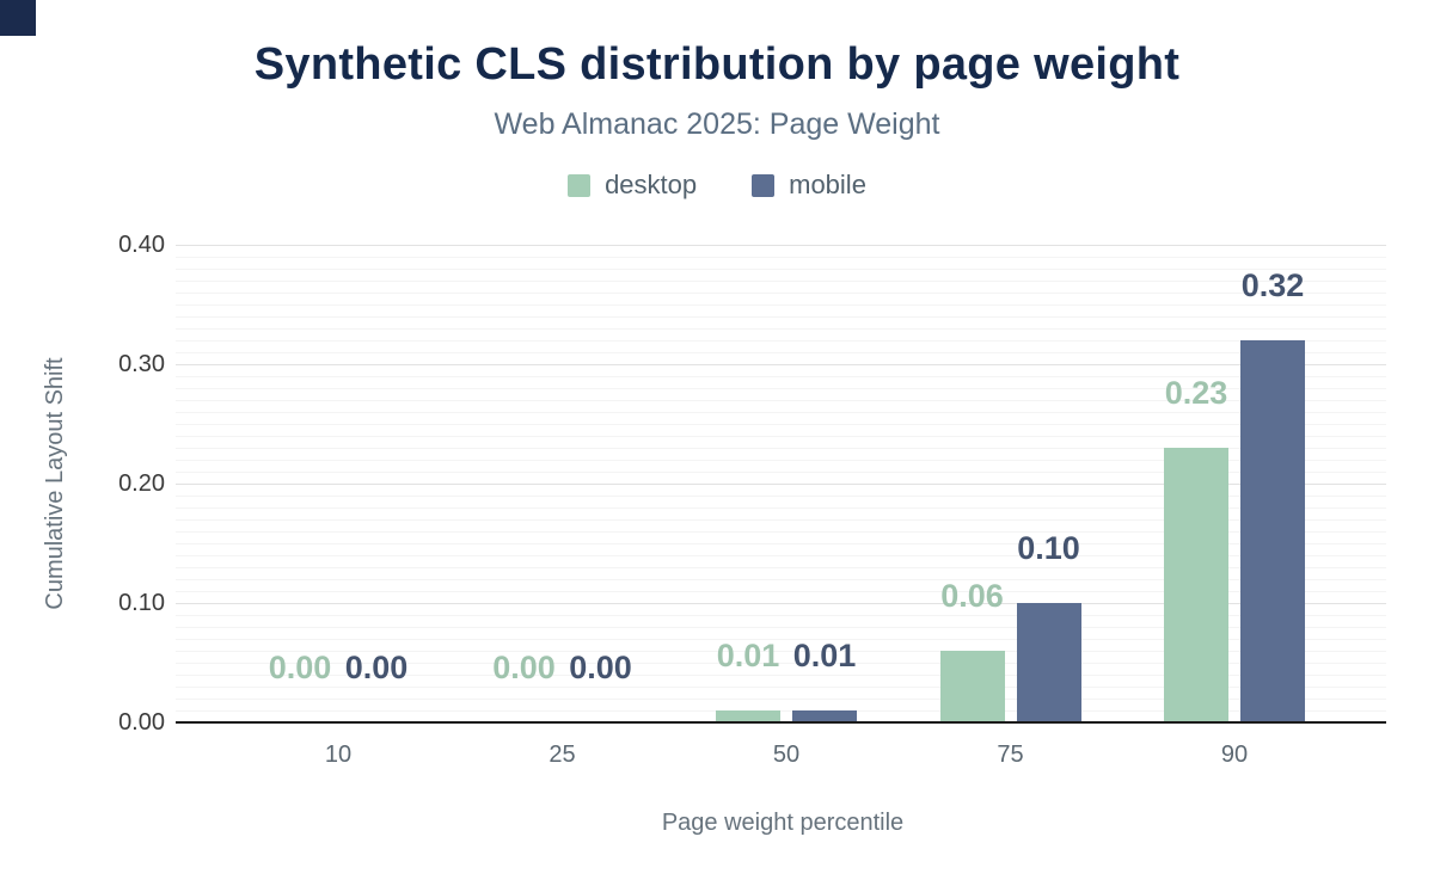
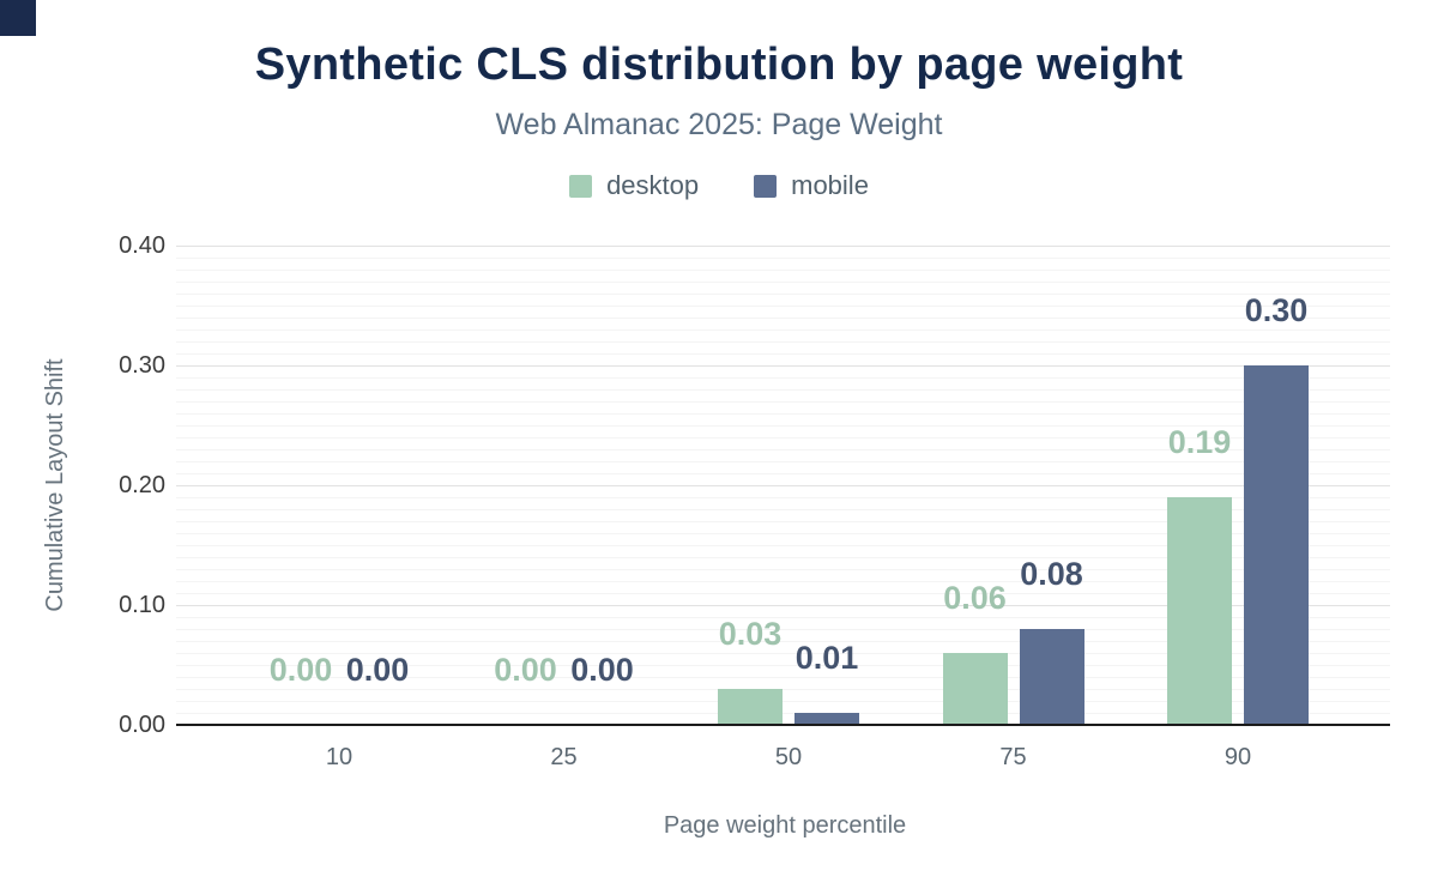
desktop/50: 0.01 -> 0.03
mobile/75: 0.10 -> 0.08
desktop/90: 0.23 -> 0.19
mobile/90: 0.32 -> 0.30
